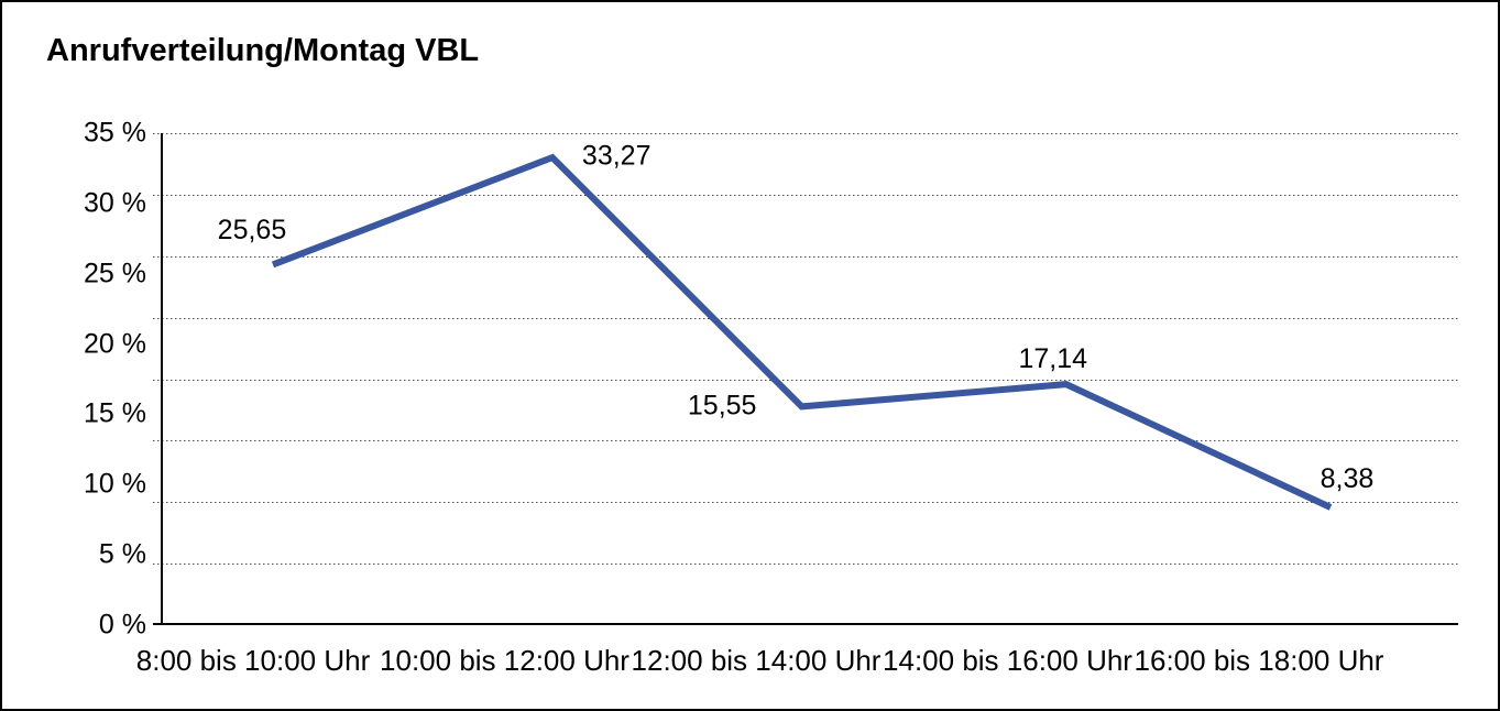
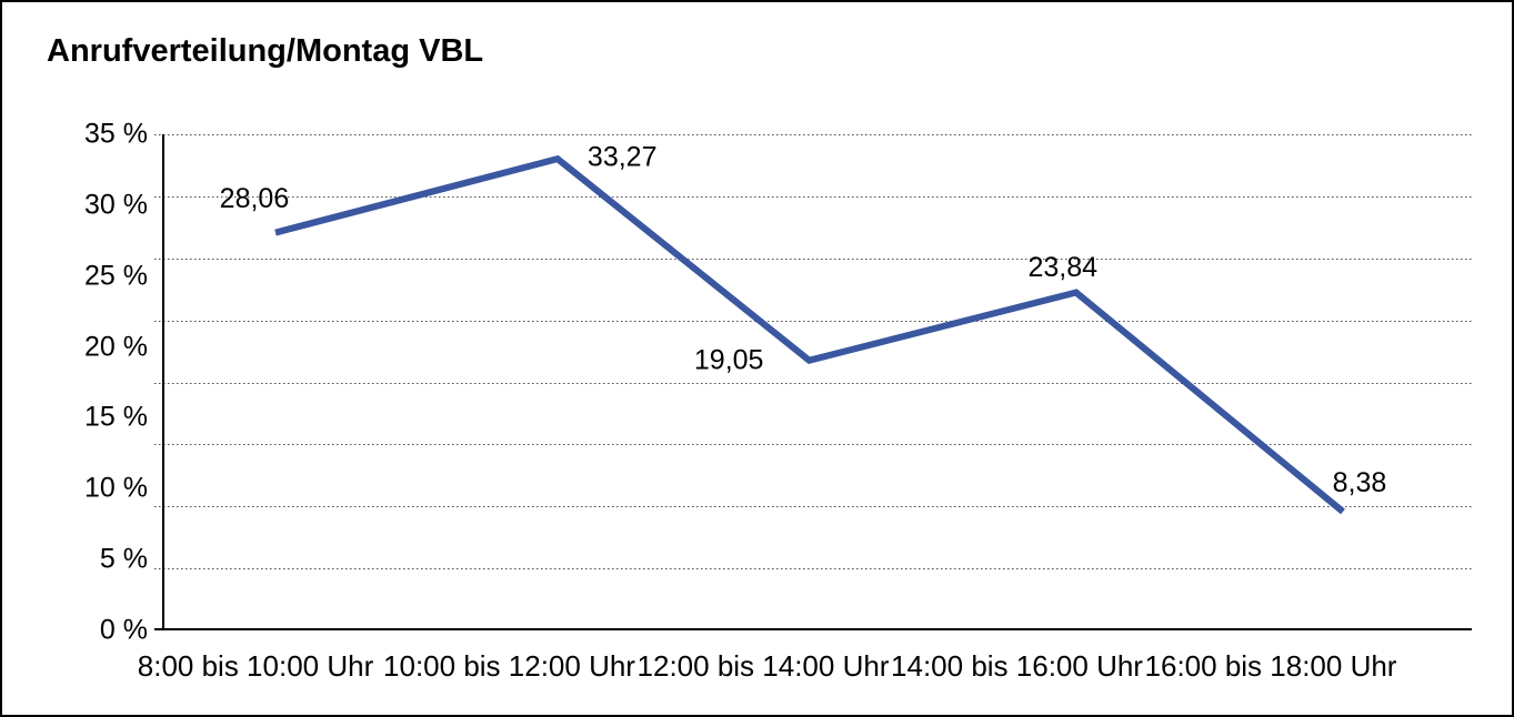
8:00 bis 10:00 Uhr: 25,65 -> 28,06
12:00 bis 14:00 Uhr: 15,55 -> 19,05
14:00 bis 16:00 Uhr: 17,14 -> 23,84
